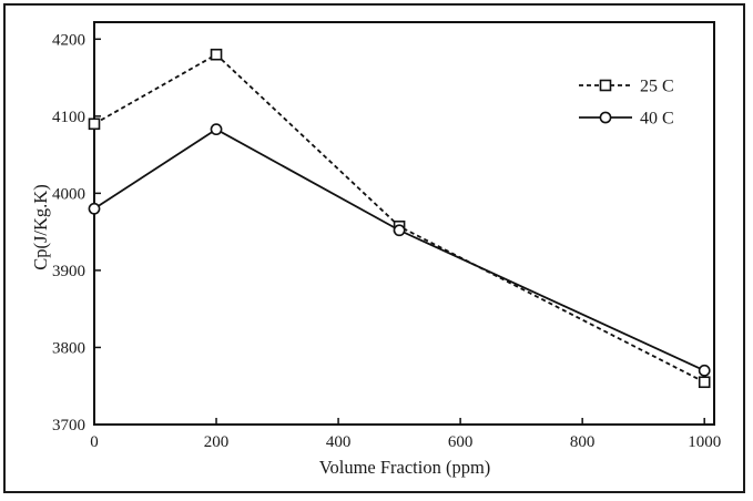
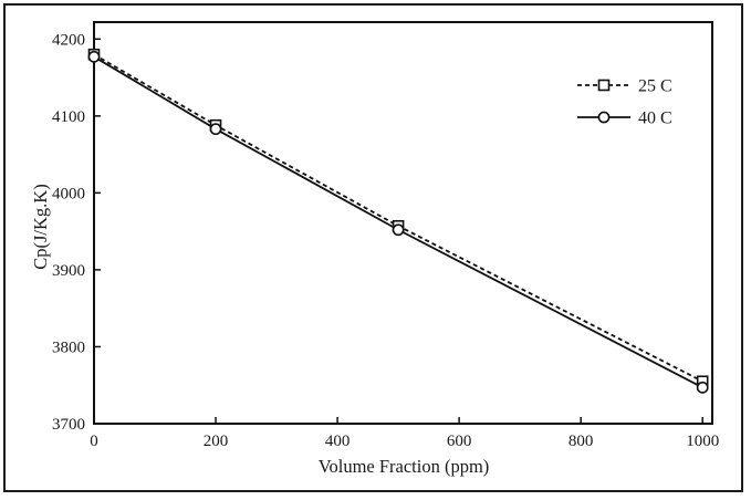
25 C/0: 4090 -> 4180
40 C/0: 3980 -> 4180
25 C/200: 4180 -> 4090
40 C/1000: 3770 -> 3750
